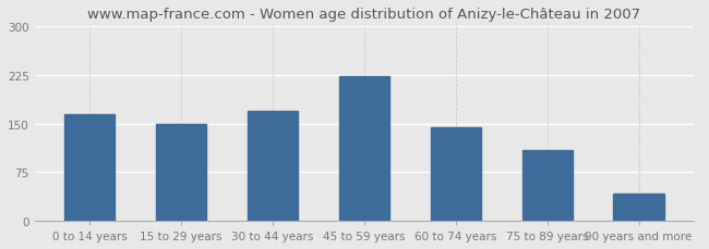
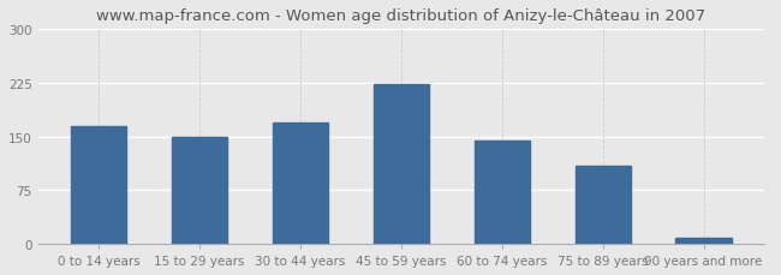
90 years and more: 42 -> 8
